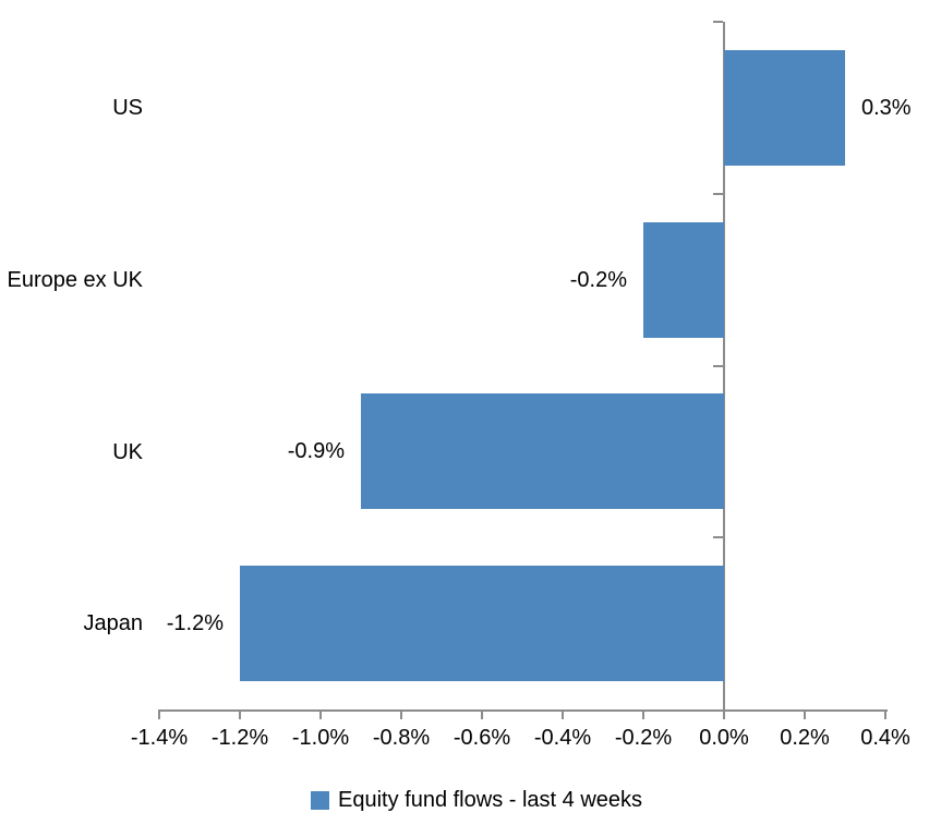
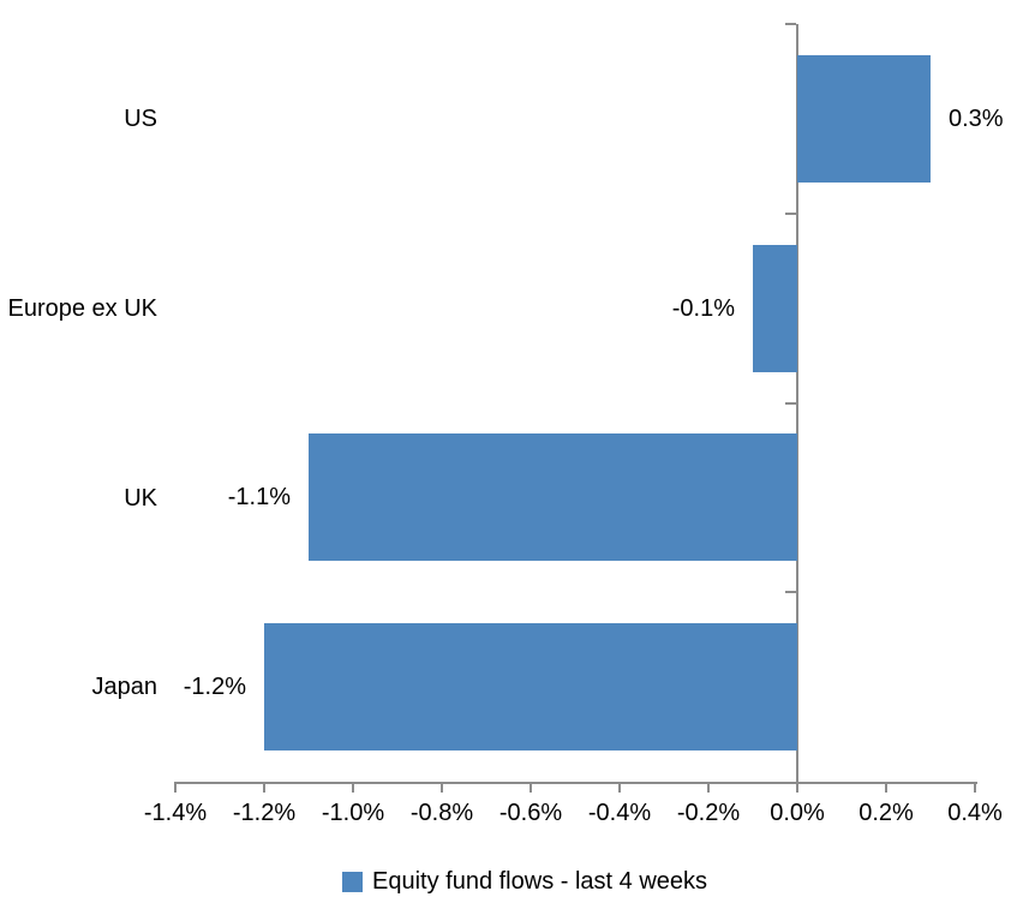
Europe ex UK: -0.2% -> -0.1%
UK: -0.9% -> -1.1%
